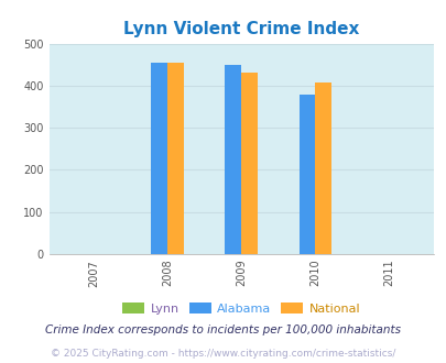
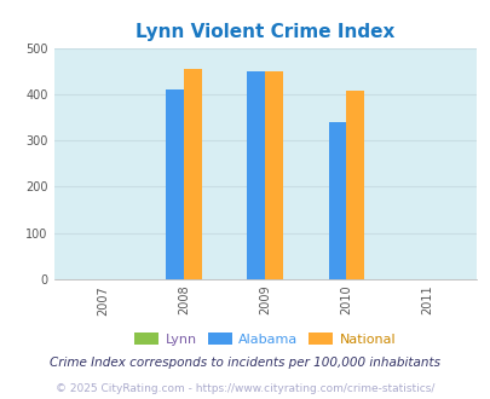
Alabama/2008: 455 -> 410
National/2009: 432 -> 450
Alabama/2010: 378 -> 340
